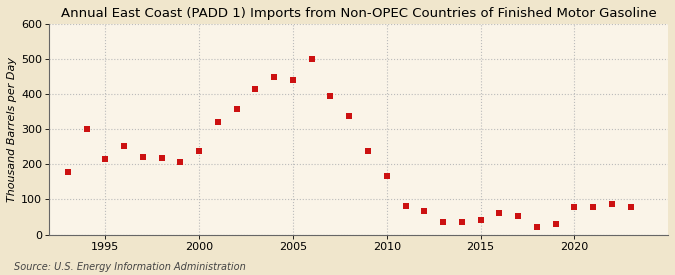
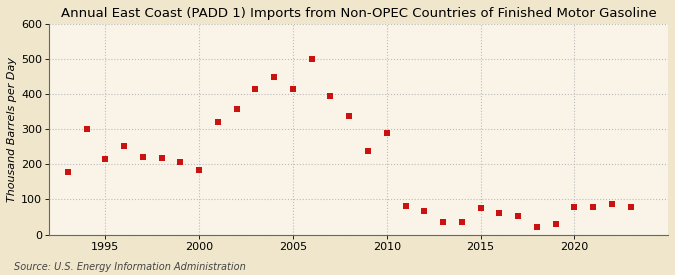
2000: 238 -> 185
2005: 441 -> 415
2010: 168 -> 290
2015: 43 -> 75
